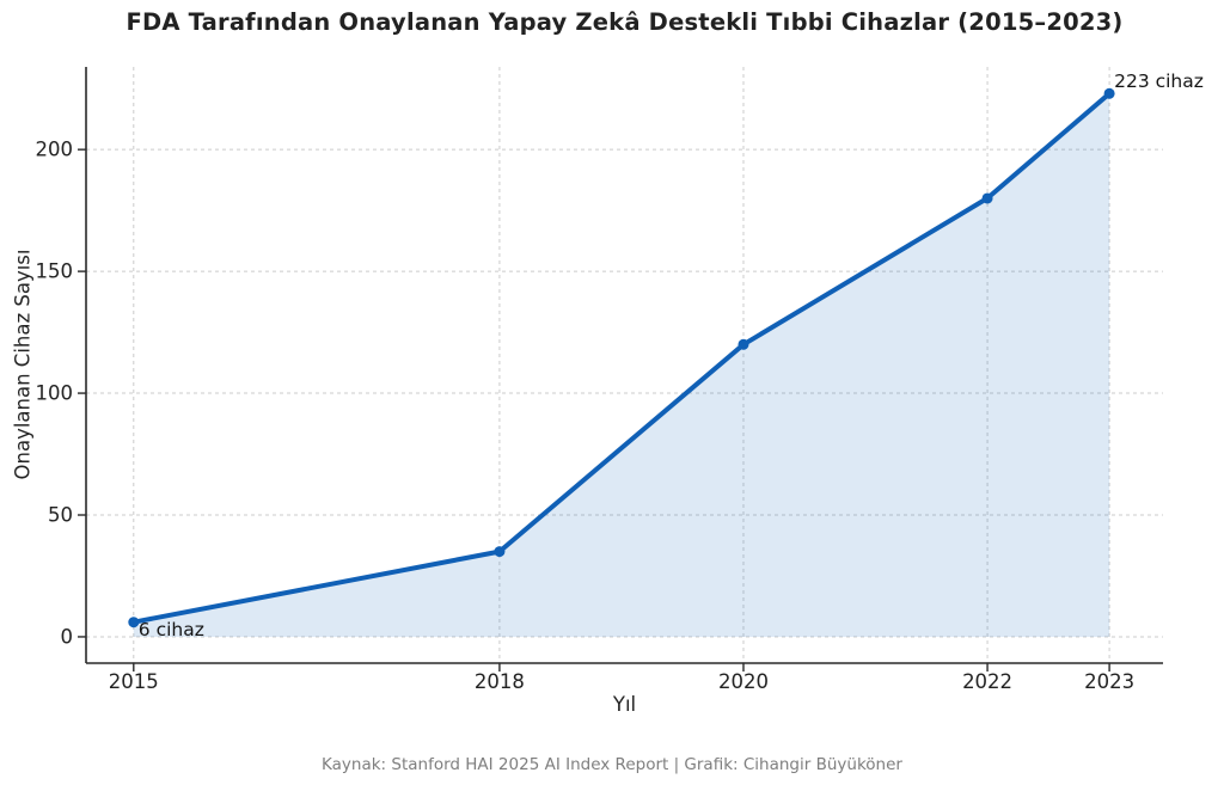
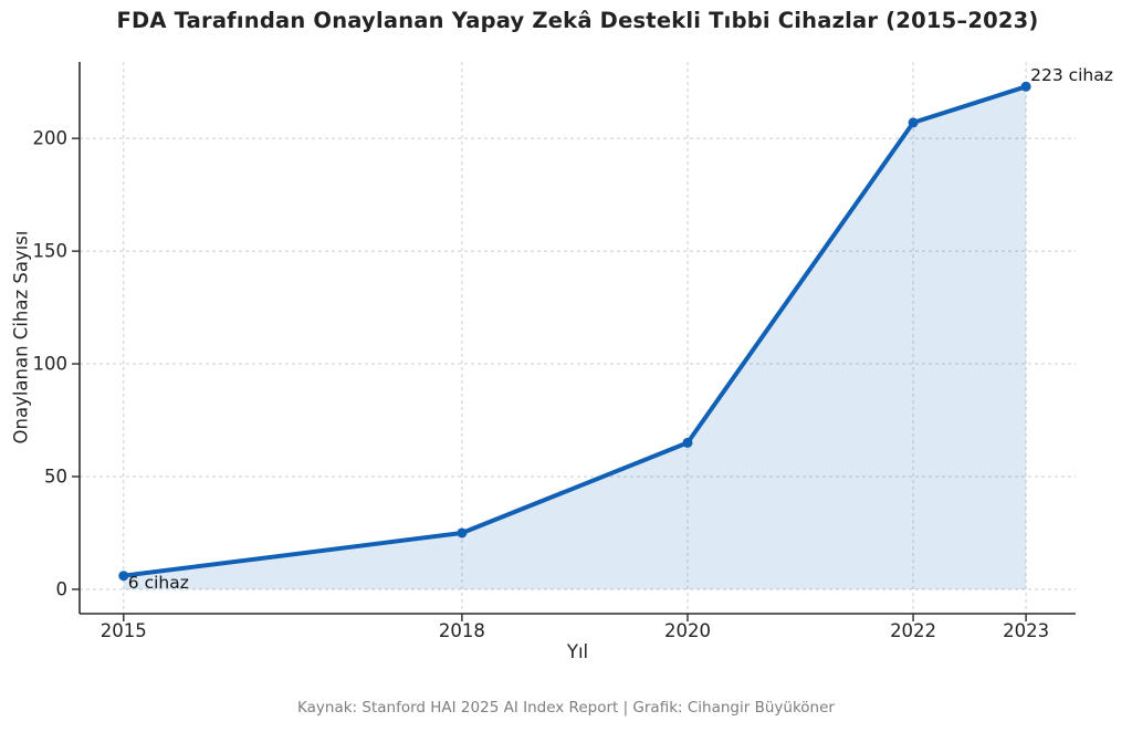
2018: 35 -> 25
2020: 120 -> 65
2022: 180 -> 207
